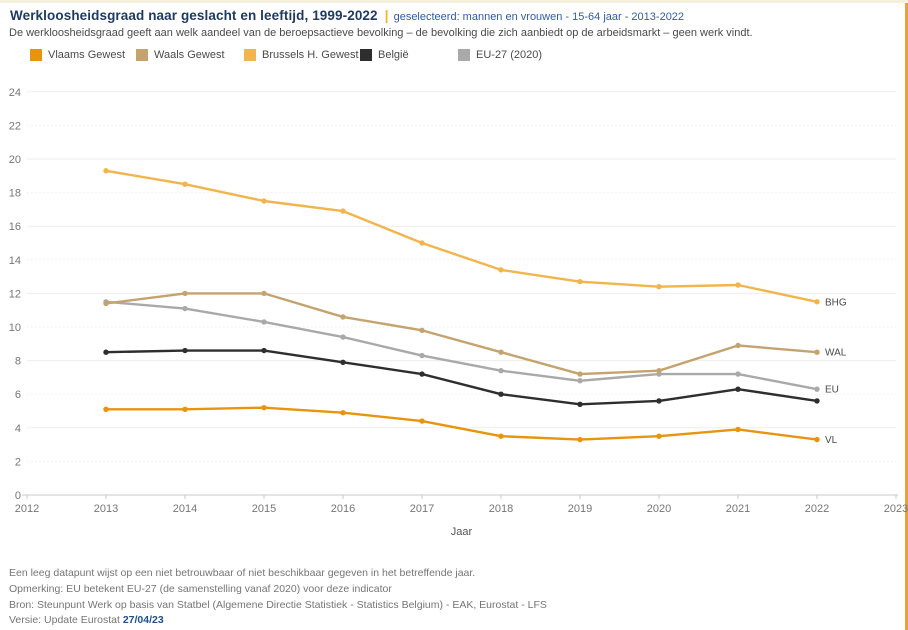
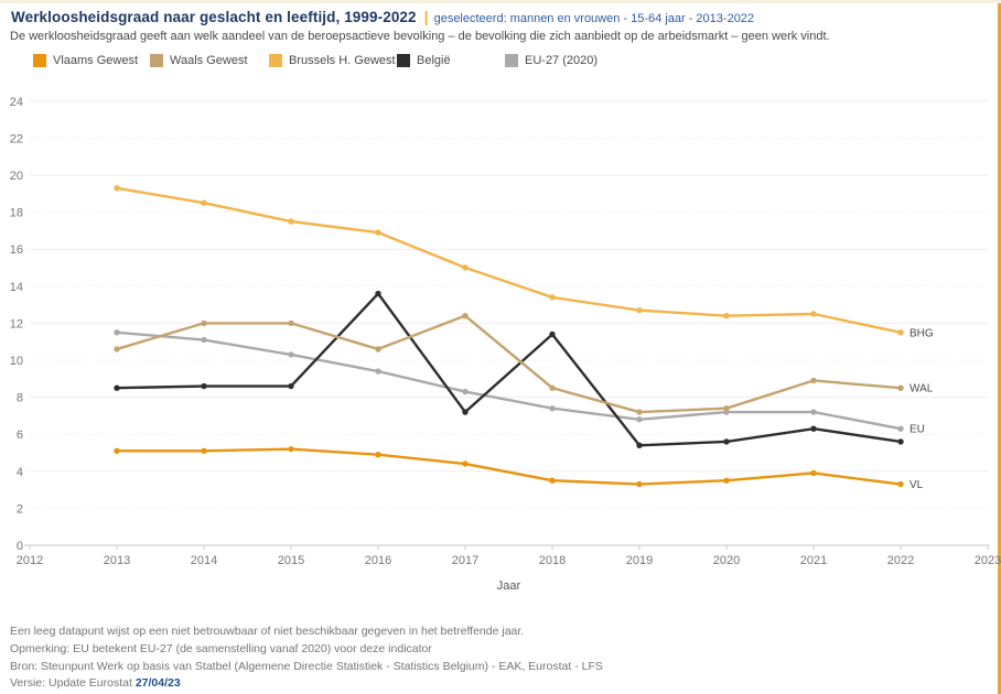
Waals Gewest/2013: 11.4 -> 10.6
België/2016: 7.9 -> 13.6
Waals Gewest/2017: 9.8 -> 12.4
België/2018: 6.0 -> 11.4
